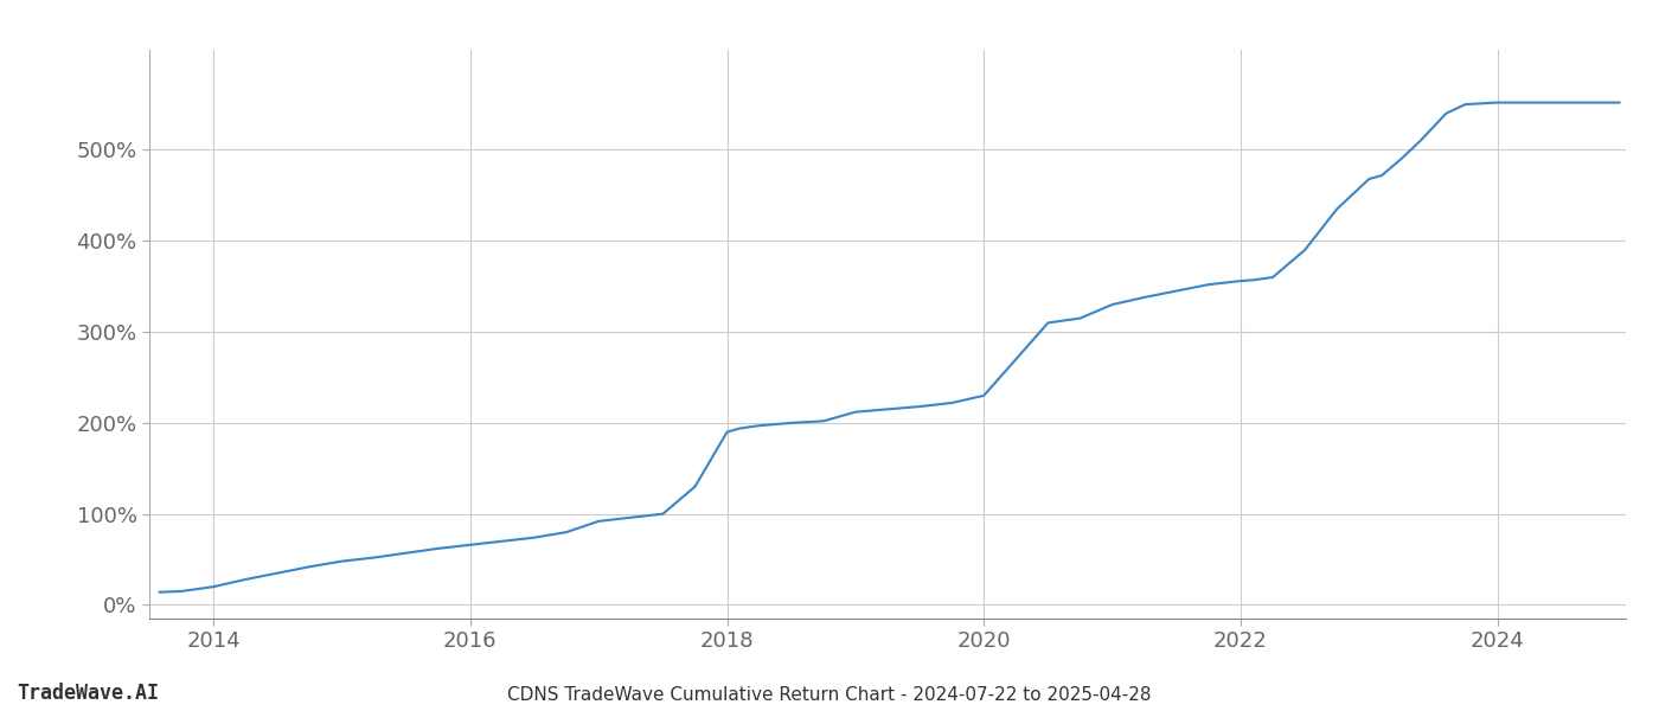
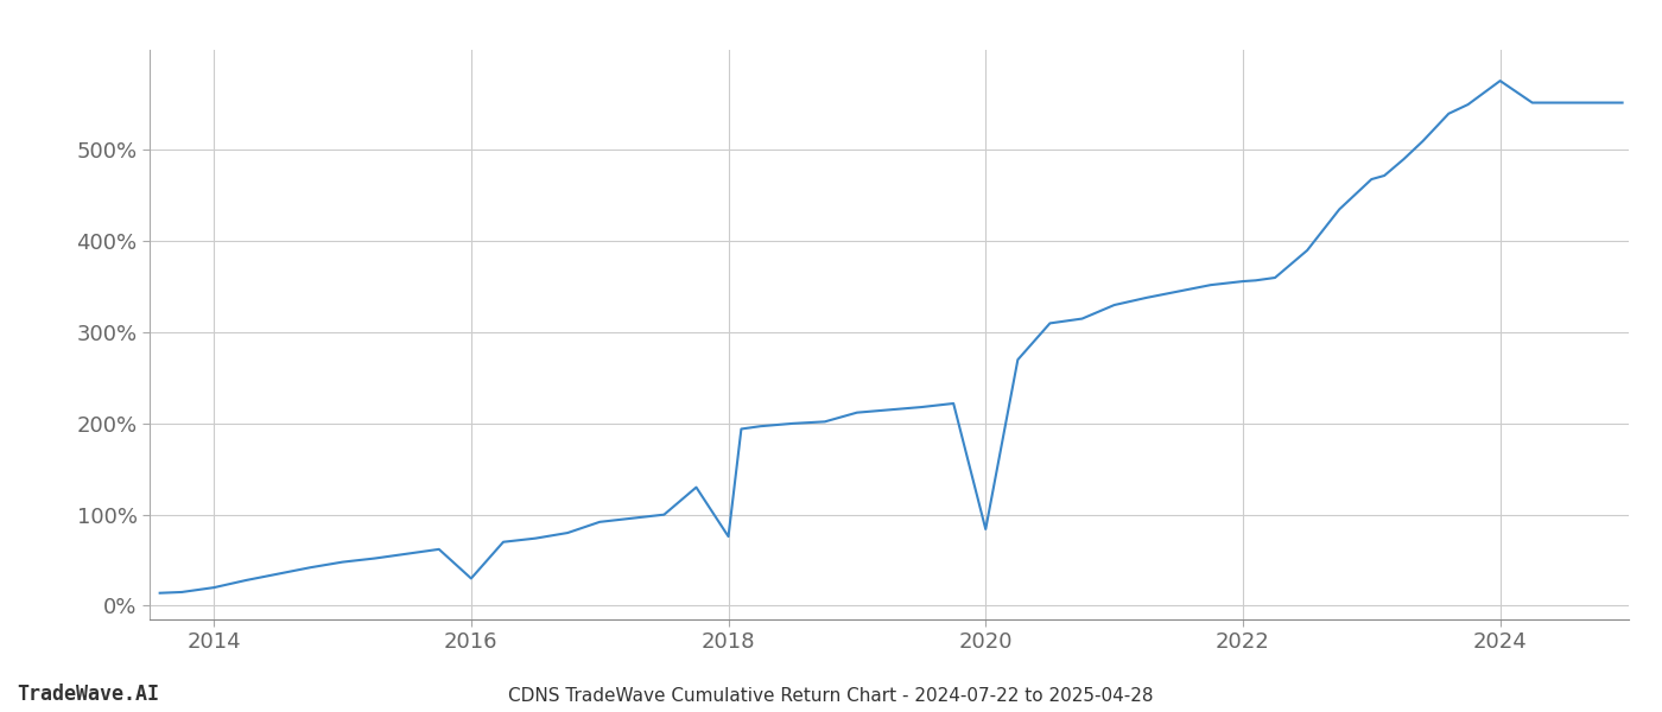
2016: 66% -> 30%
2018: 190% -> 76%
2020: 230% -> 84%
2024: 552% -> 576%
